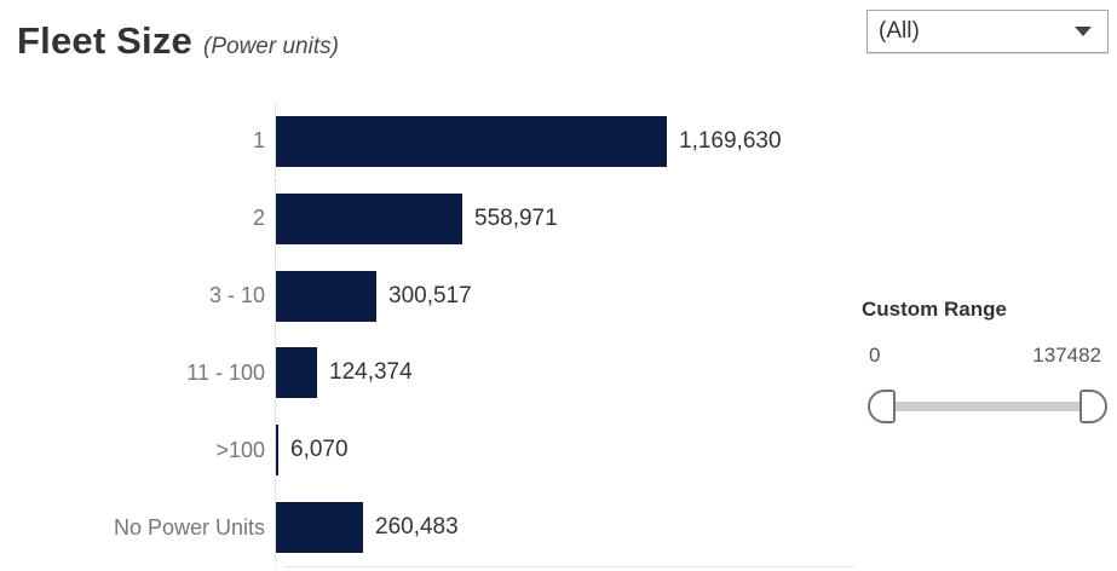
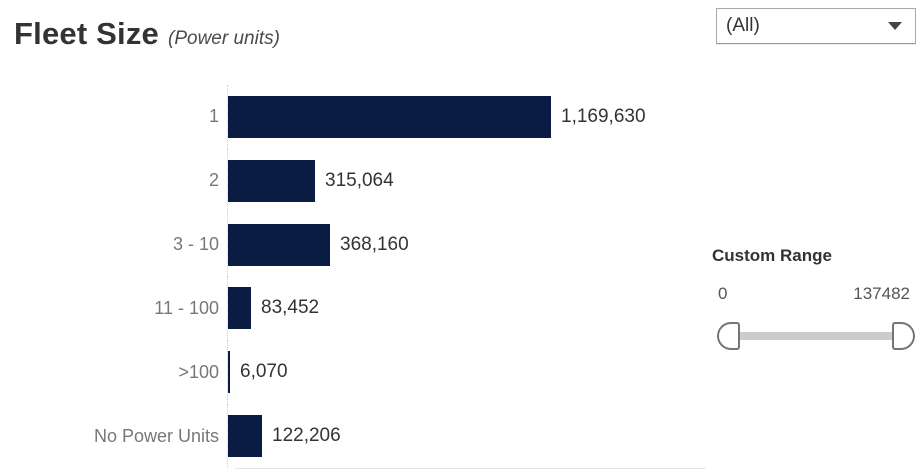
2: 558,971 -> 315,064
3 - 10: 300,517 -> 368,160
11 - 100: 124,374 -> 83,452
No Power Units: 260,483 -> 122,206
